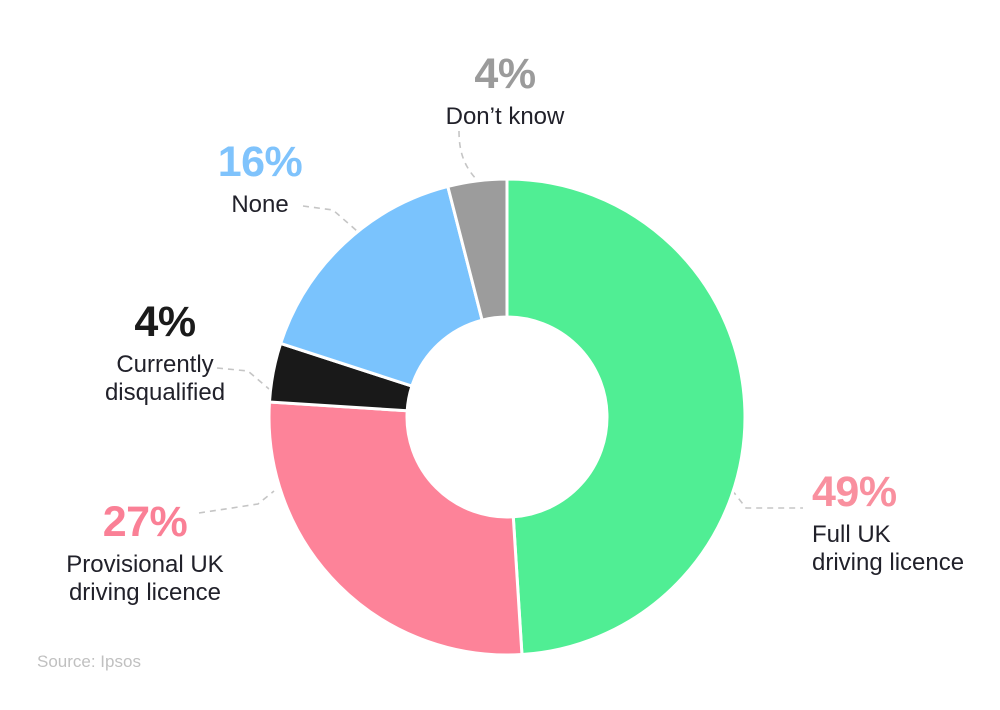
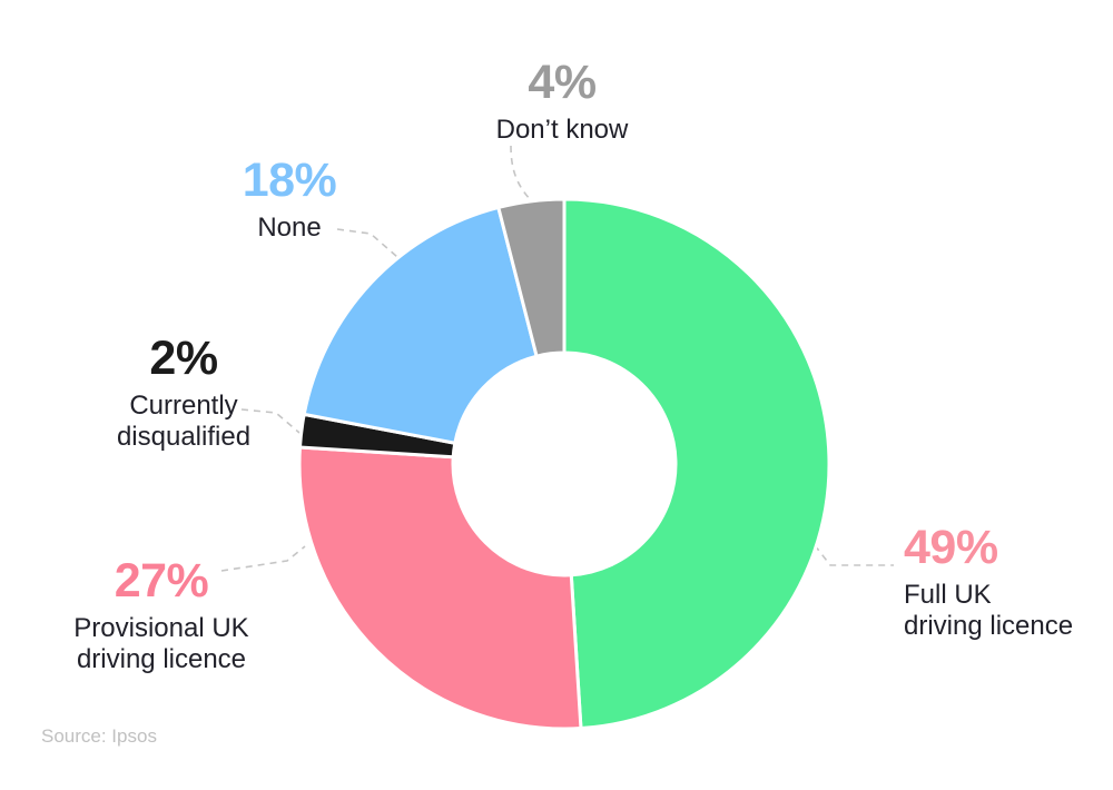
Currently disqualified: 4% -> 2%
None: 16% -> 18%
